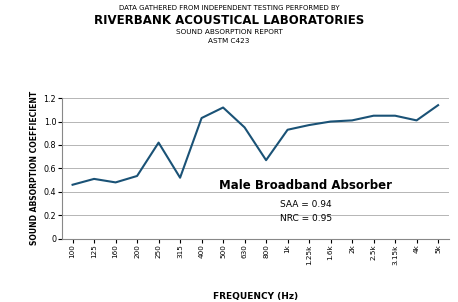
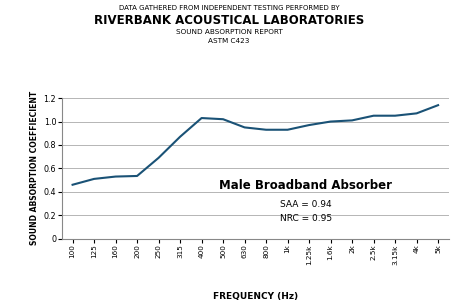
160: 0.48 -> 0.53
250: 0.82 -> 0.69
315: 0.52 -> 0.87
500: 1.12 -> 1.02
800: 0.67 -> 0.93
4k: 1.01 -> 1.07
